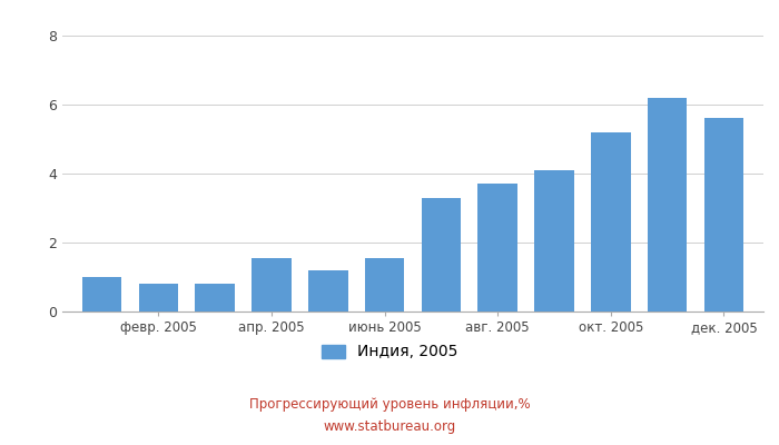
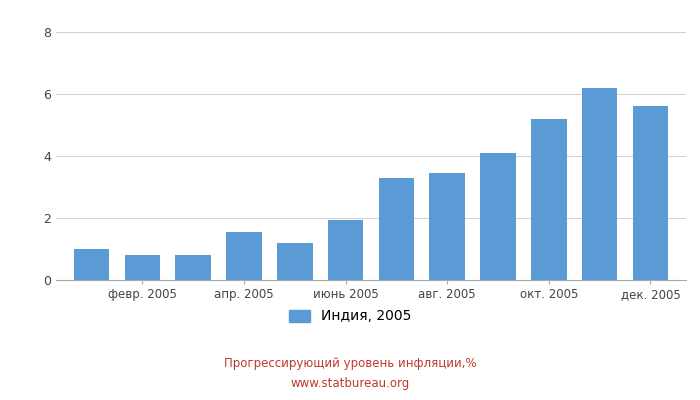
июнь 2005: 1.55 -> 1.95
авг. 2005: 3.70 -> 3.45
